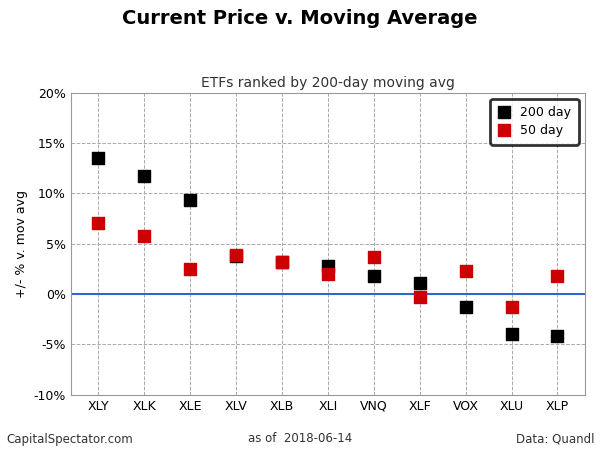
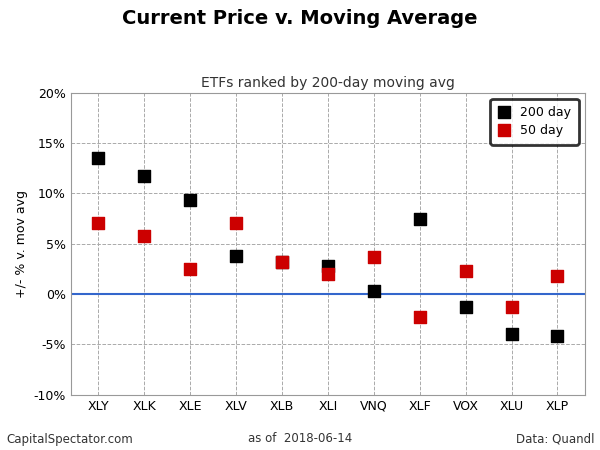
50 day/XLV: 3.9% -> 7.0%
200 day/VNQ: 1.8% -> 0.3%
200 day/XLF: 1.1% -> 7.4%
50 day/XLF: -0.3% -> -2.3%
